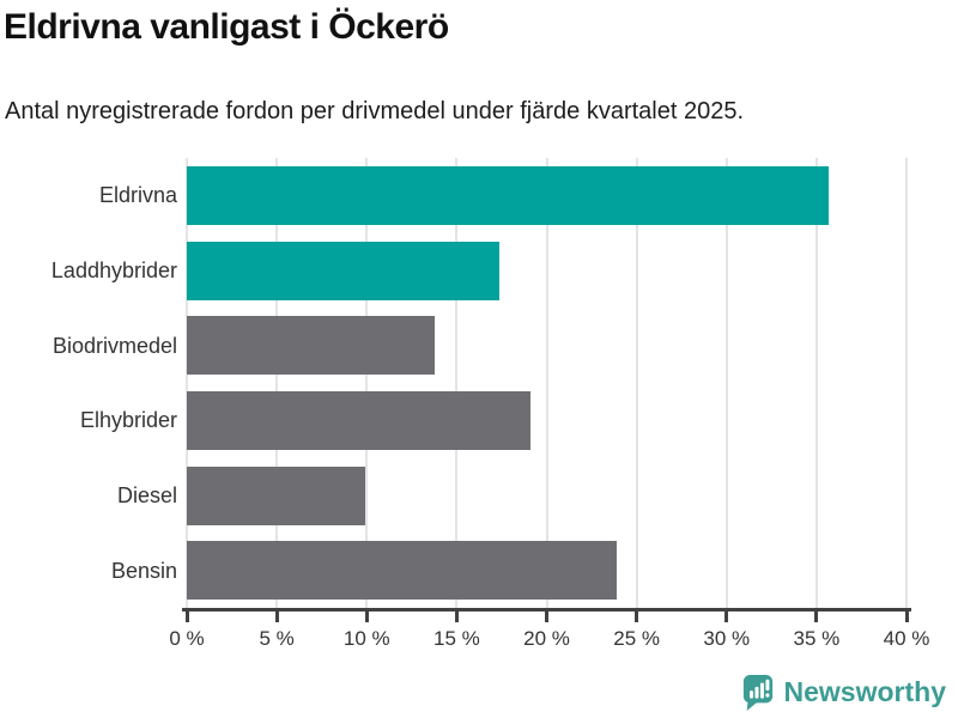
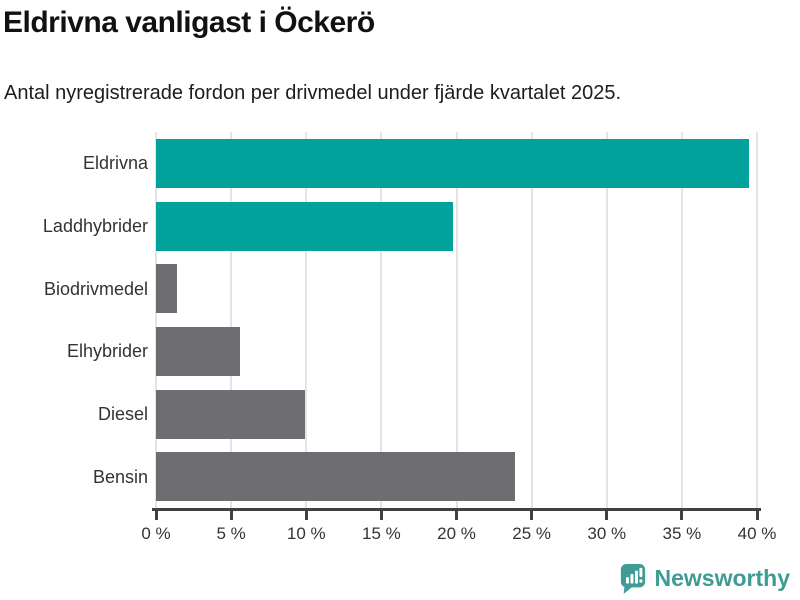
Eldrivna: 35.7% -> 39.5%
Laddhybrider: 17.4% -> 19.8%
Biodrivmedel: 13.8% -> 1.4%
Elhybrider: 19.1% -> 5.6%
